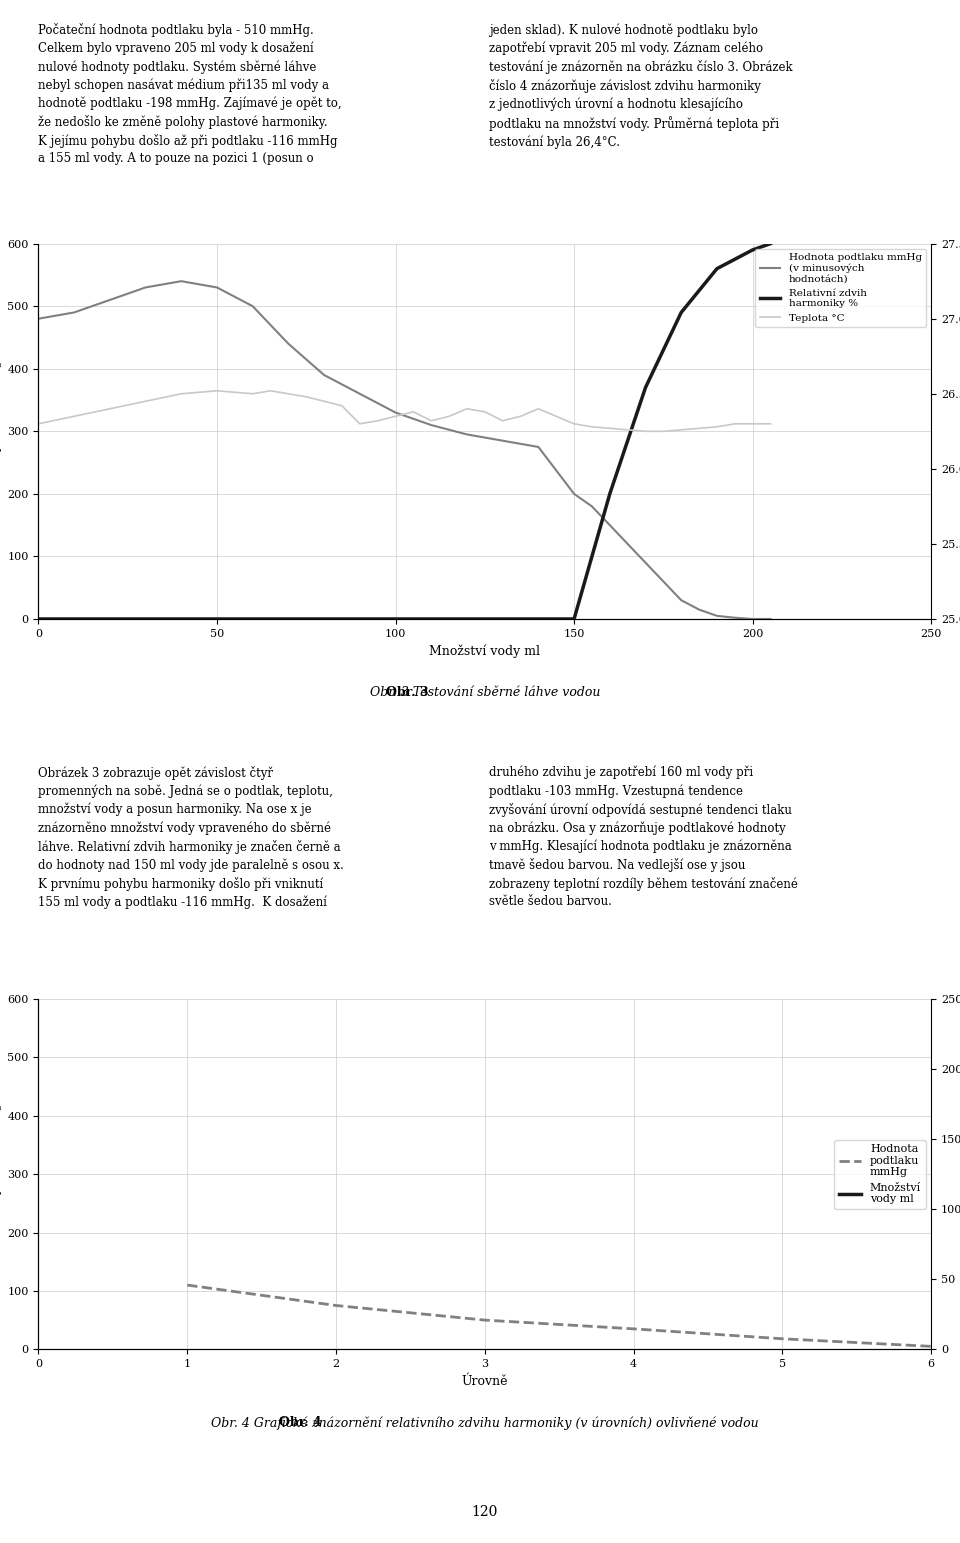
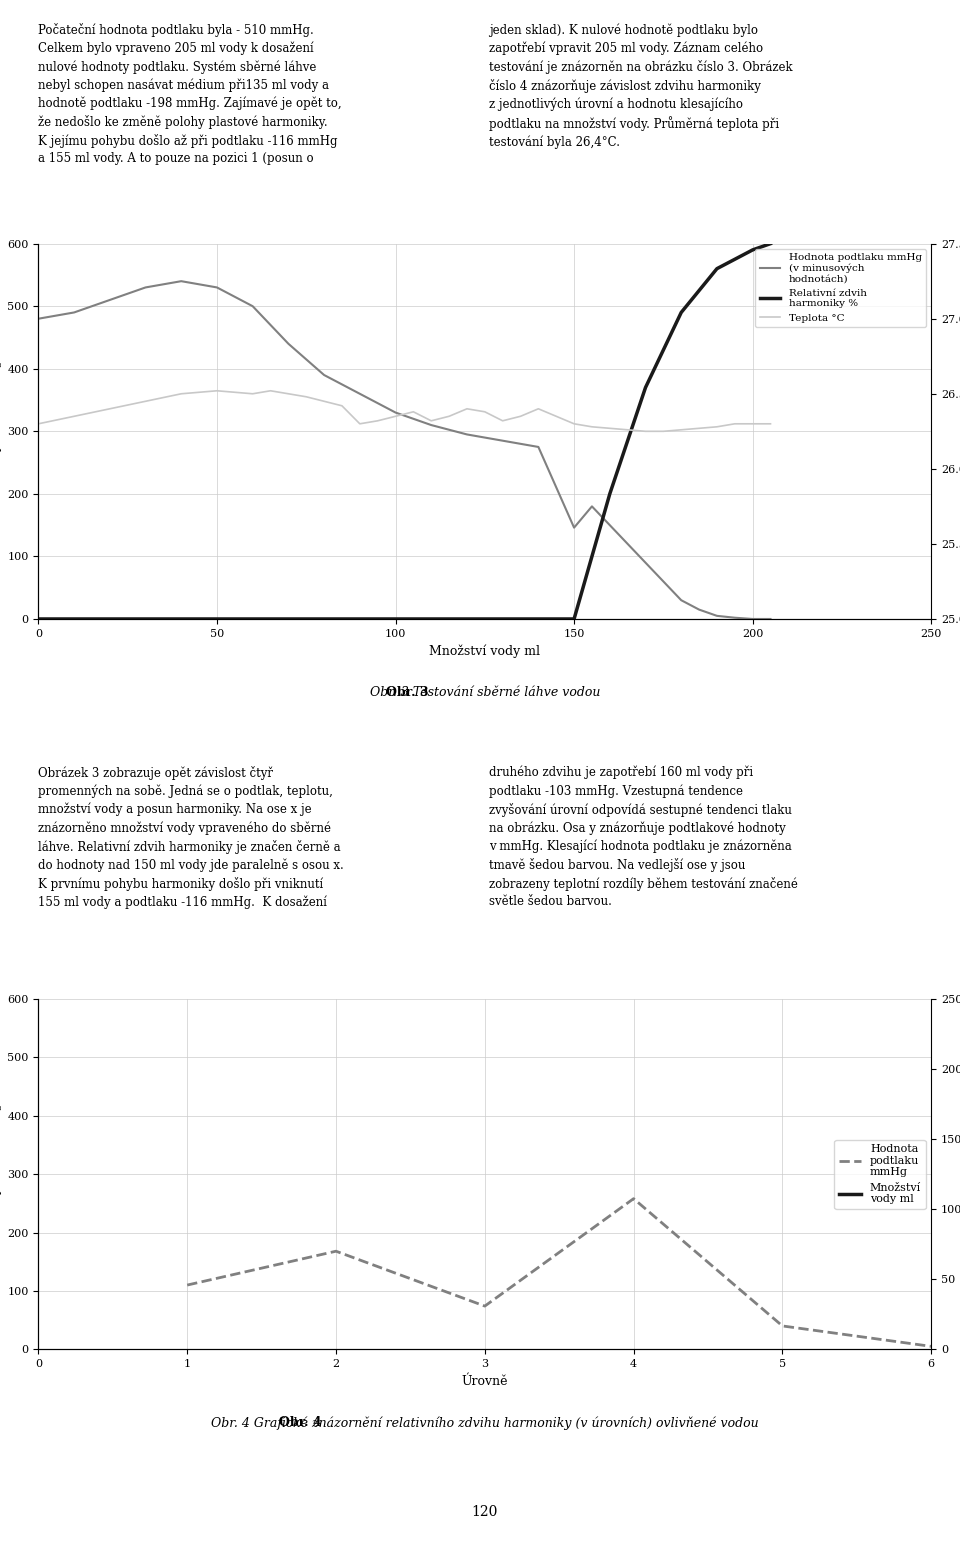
Hodnota podtlaku mmHg (v minusových hodnotách)/150: 200 -> 146
Hodnota podtlaku mmHg/2: 75 -> 168
Hodnota podtlaku mmHg/3: 50 -> 74
Hodnota podtlaku mmHg/4: 35 -> 258
Hodnota podtlaku mmHg/5: 18 -> 40
